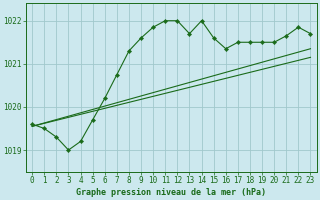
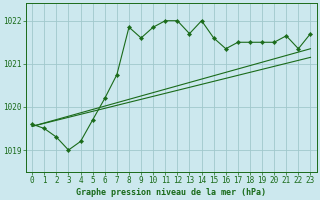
8: 1021.30 -> 1021.85
22: 1021.85 -> 1021.35
